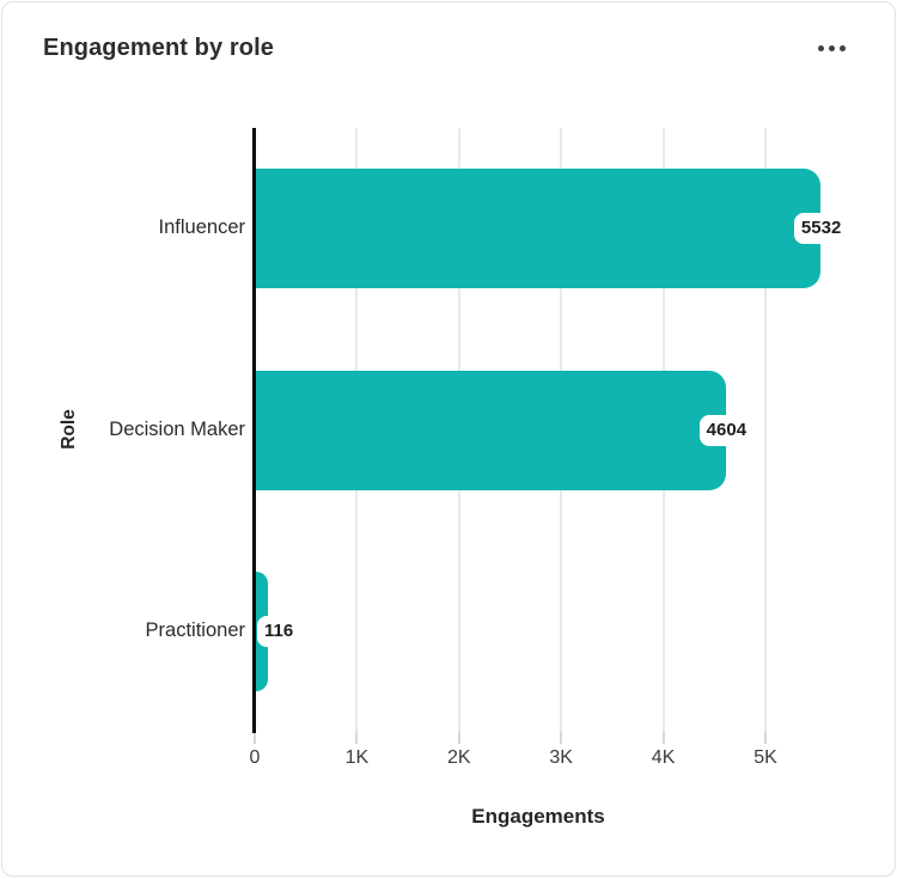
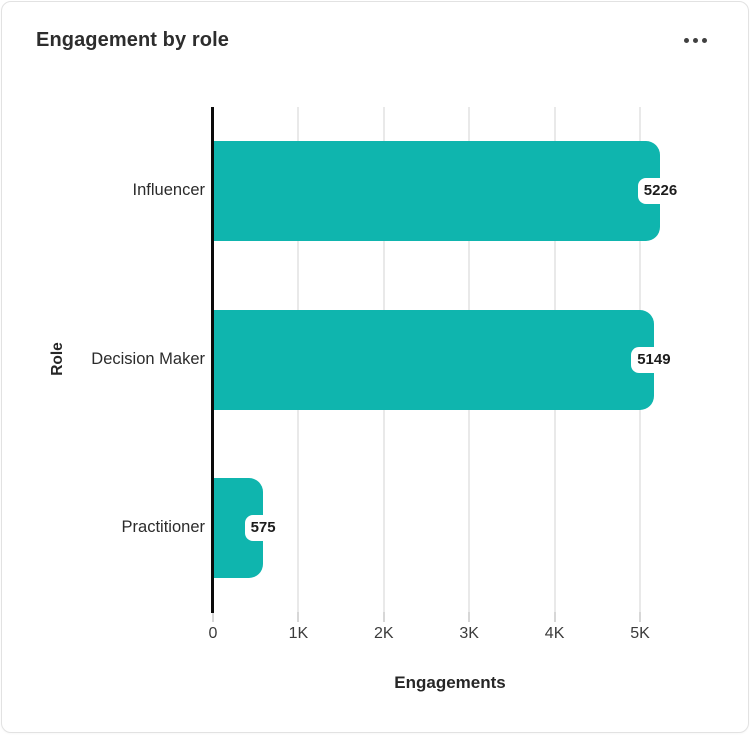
Influencer: 5532 -> 5226
Decision Maker: 4604 -> 5149
Practitioner: 116 -> 575
